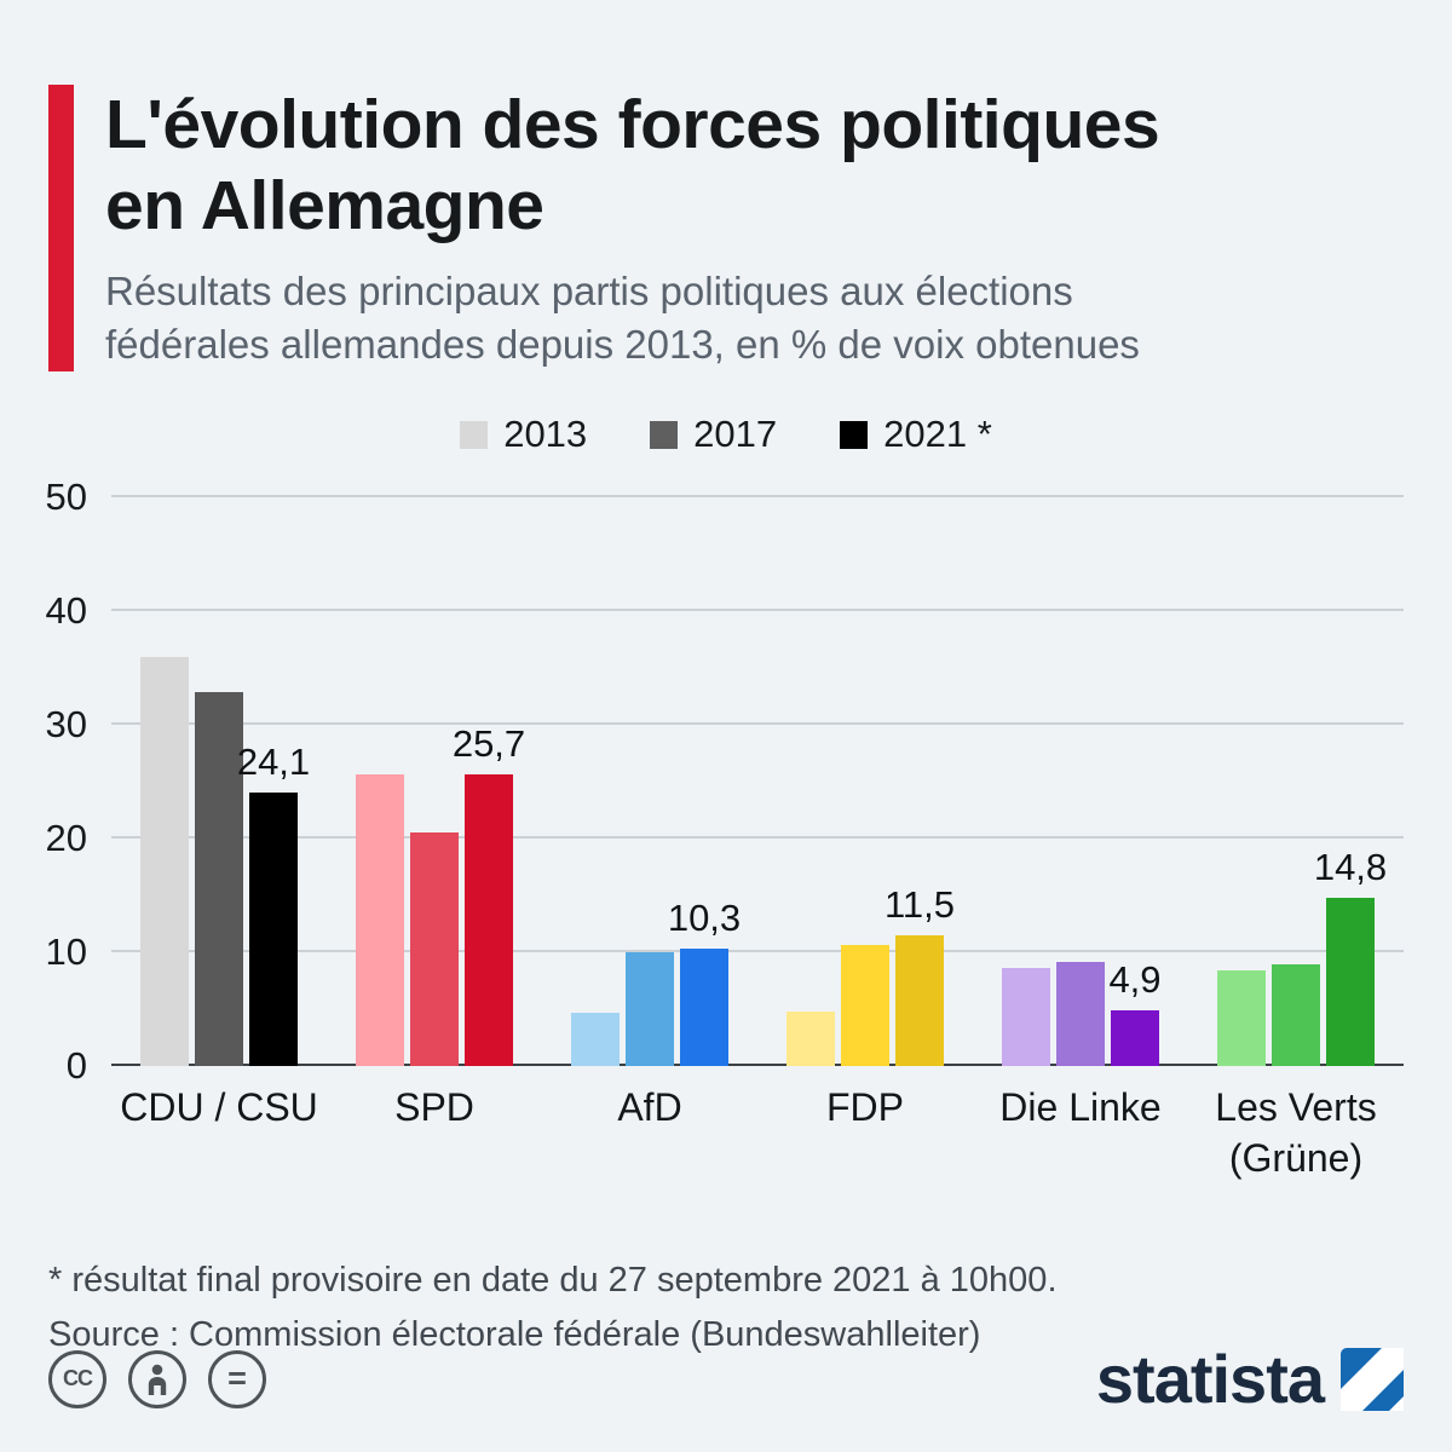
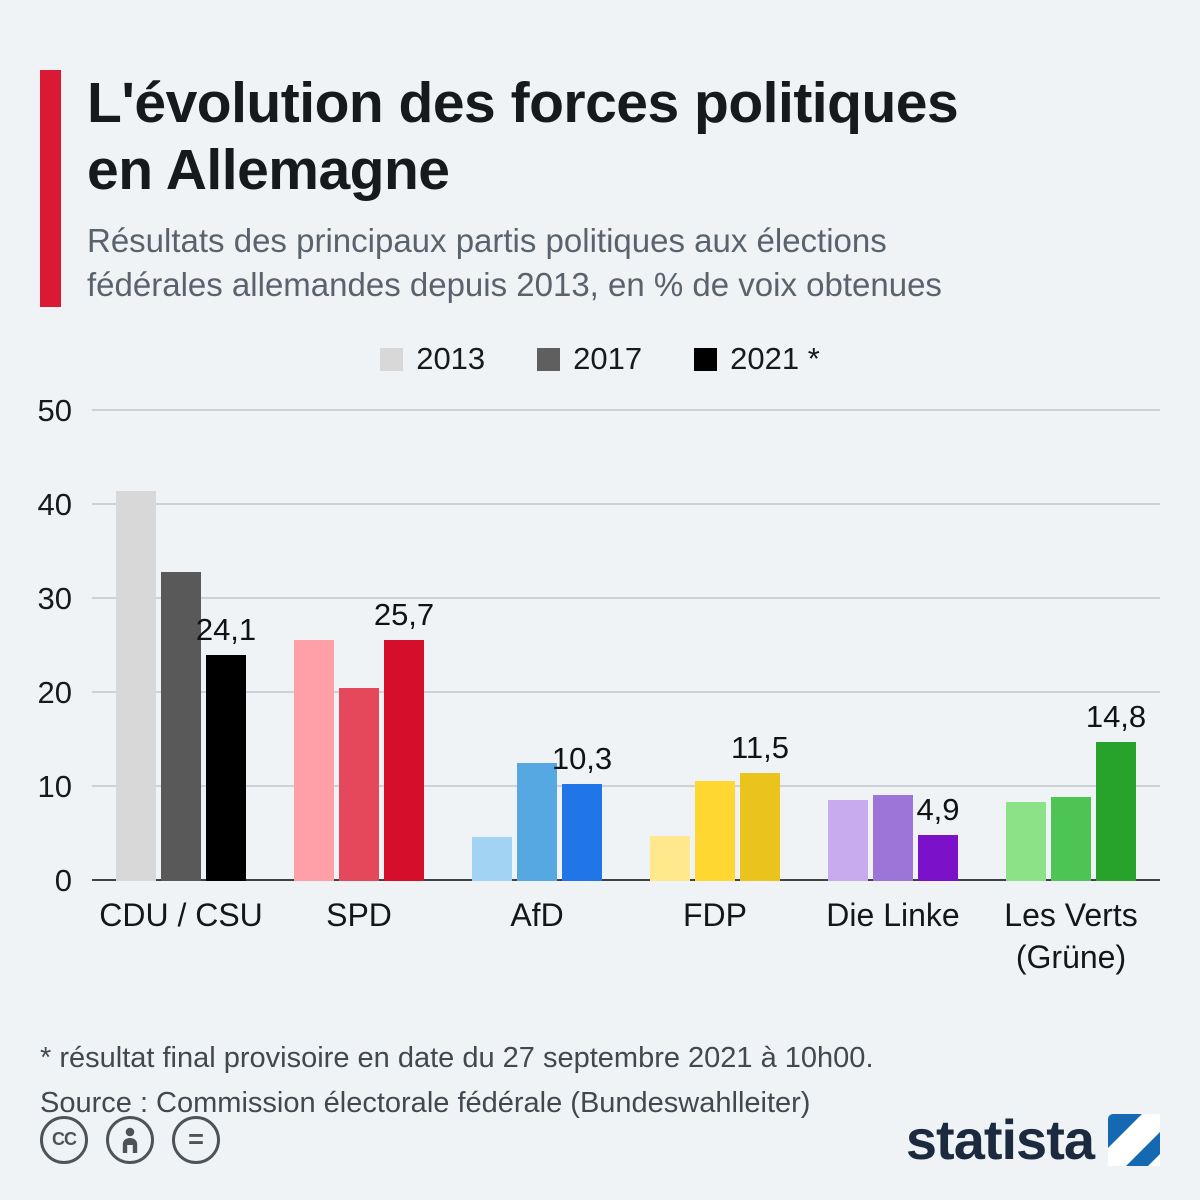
2013/CDU / CSU: 36 -> 42
2017/AfD: 10 -> 13
